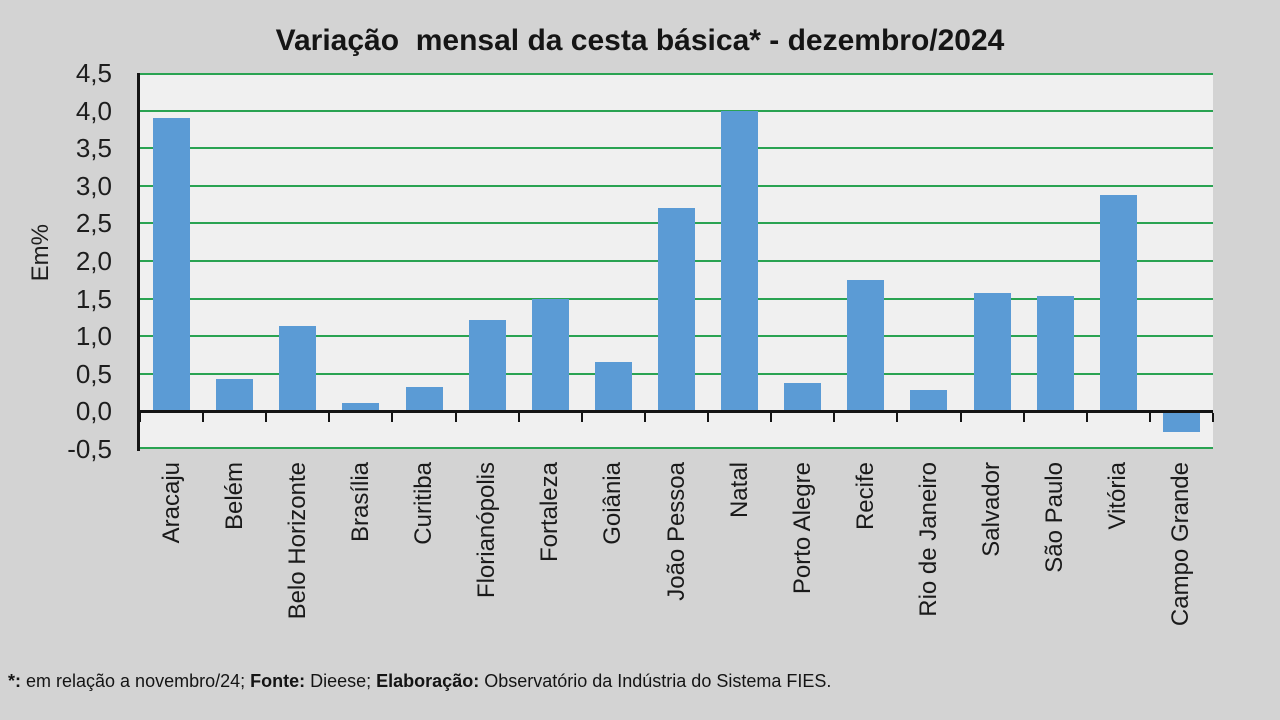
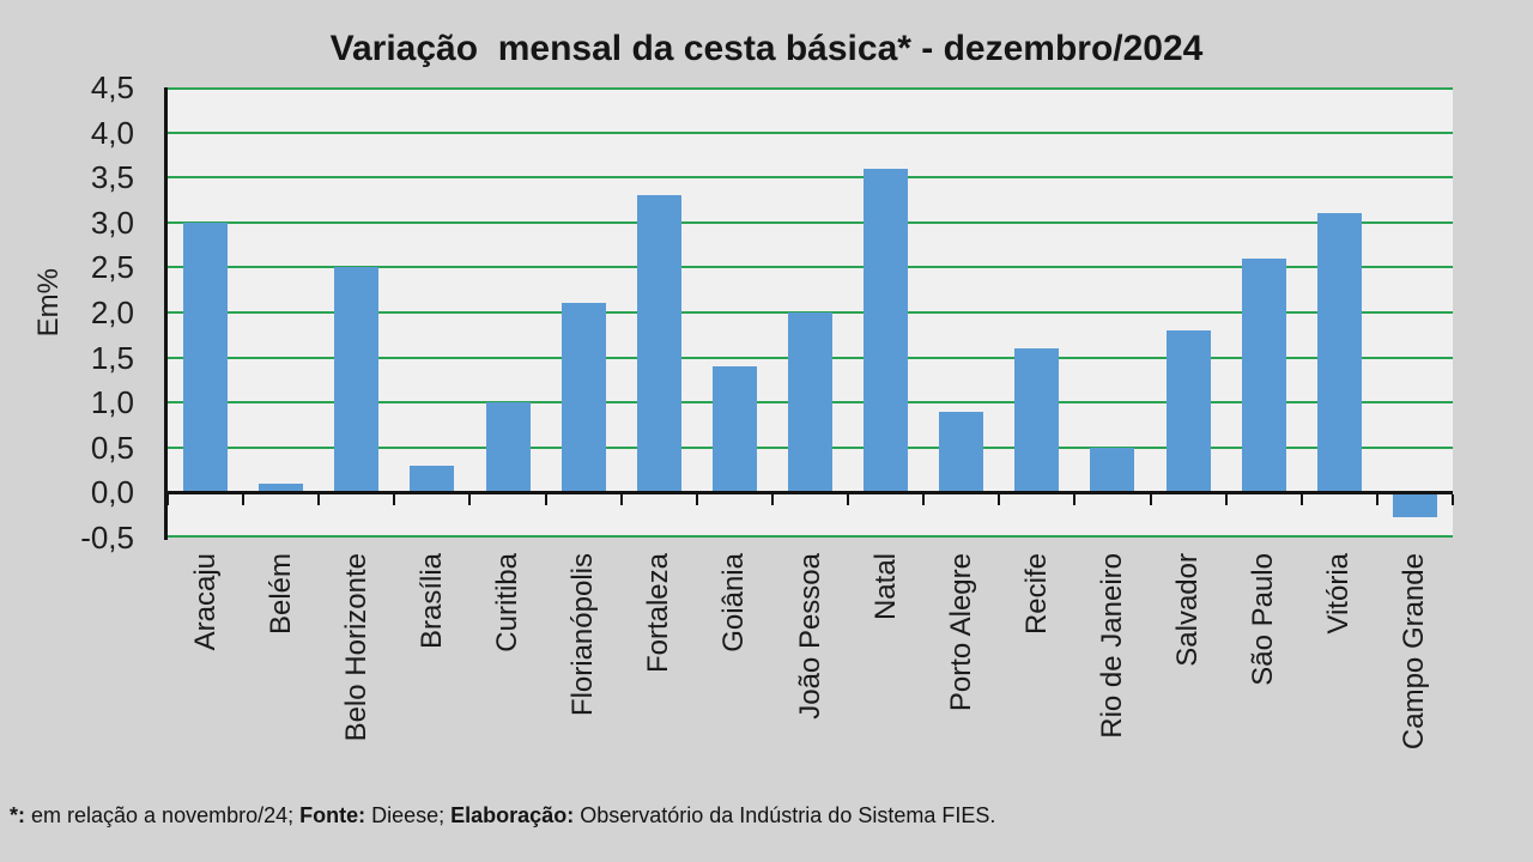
Aracaju: 3,9 -> 3,0
Belém: 0,4 -> 0,1
Belo Horizonte: 1,1 -> 2,5
Brasília: 0,1 -> 0,3
Curitiba: 0,3 -> 1,0
Florianópolis: 1,2 -> 2,1
Fortaleza: 1,5 -> 3,3
Goiânia: 0,7 -> 1,4
João Pessoa: 2,7 -> 2,0
Natal: 4,0 -> 3,6
Porto Alegre: 0,4 -> 0,9
Recife: 1,8 -> 1,6
Rio de Janeiro: 0,3 -> 0,5
Salvador: 1,6 -> 1,8
São Paulo: 1,5 -> 2,6
Vitória: 2,9 -> 3,1
